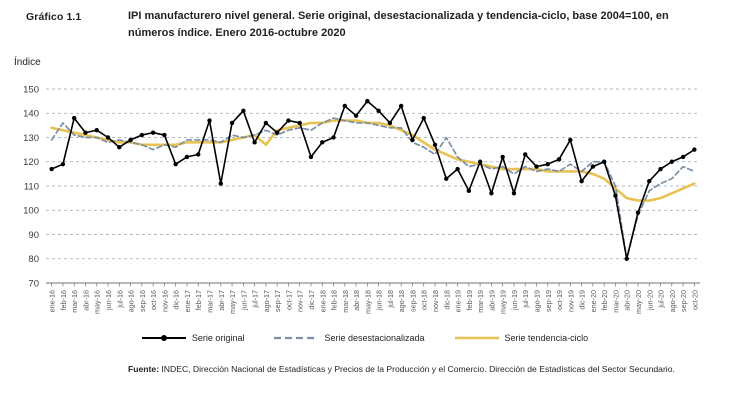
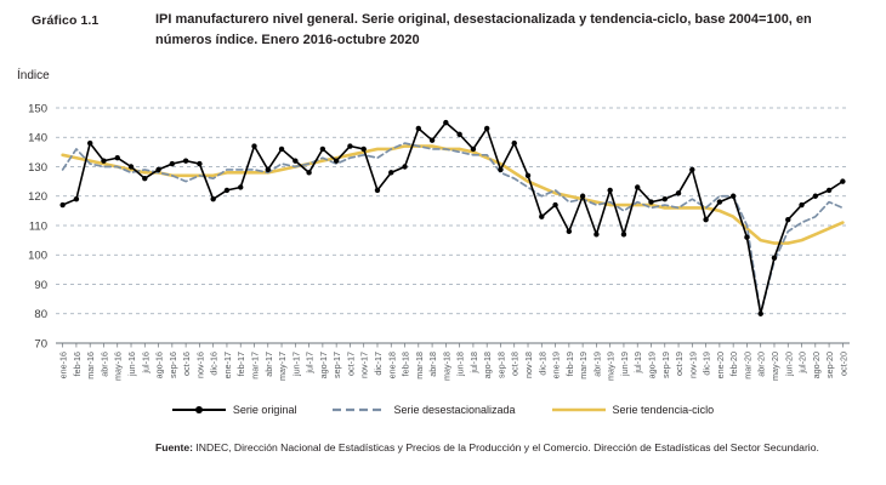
Serie original/abr-17: 111 -> 129
Serie original/jun-17: 141 -> 132
Serie tendencia-ciclo/ago-17: 127 -> 132
Serie desestacionalizada/dic-18: 130 -> 120
